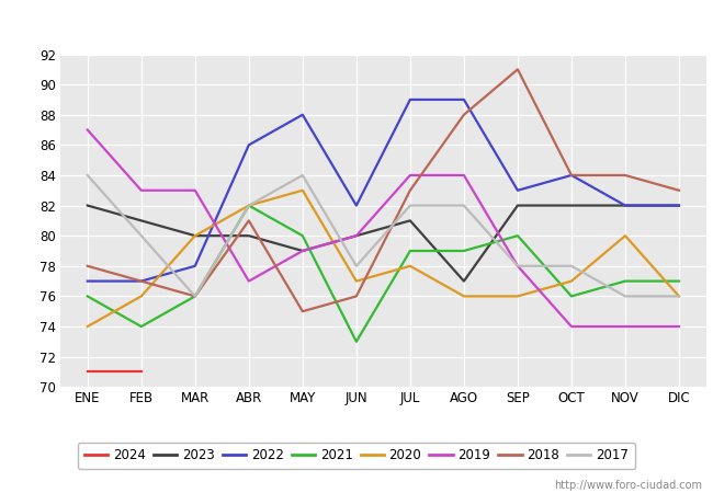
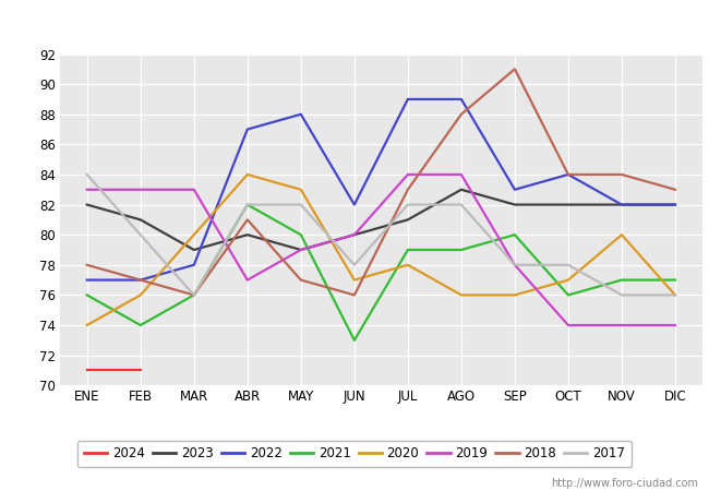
2019/ENE: 87 -> 83
2023/MAR: 80 -> 79
2022/ABR: 86 -> 87
2020/ABR: 82 -> 84
2018/MAY: 75 -> 77
2017/MAY: 84 -> 82
2023/AGO: 77 -> 83
